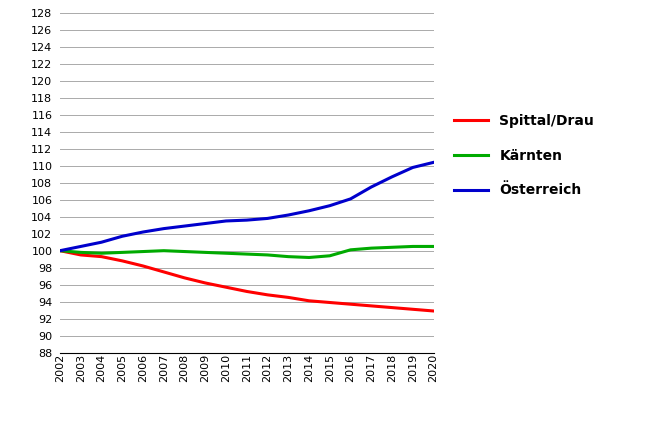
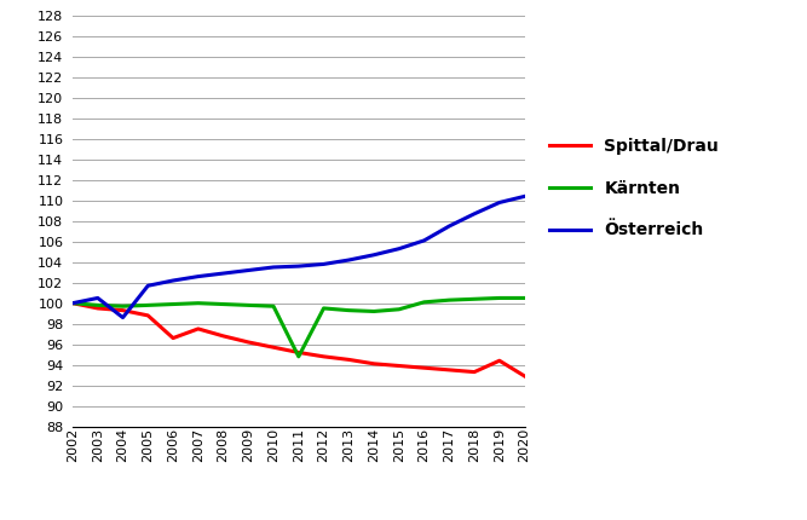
Österreich/2004: 101.0 -> 98.6
Spittal/Drau/2006: 98.2 -> 96.6
Kärnten/2011: 99.6 -> 94.8
Spittal/Drau/2019: 93.1 -> 94.4
